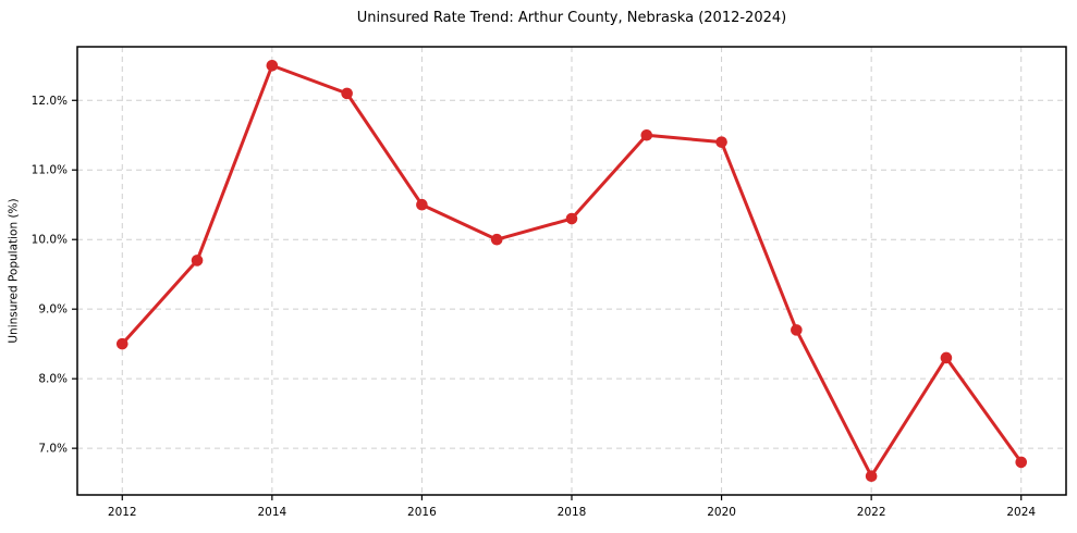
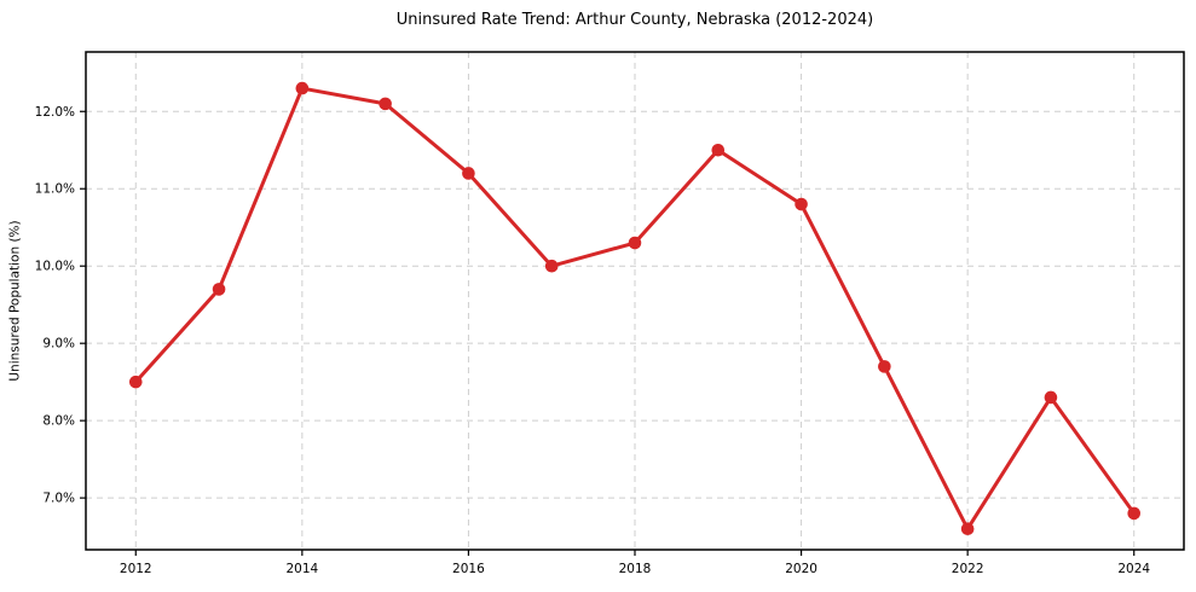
2014: 12.5% -> 12.3%
2016: 10.5% -> 11.2%
2020: 11.4% -> 10.8%
